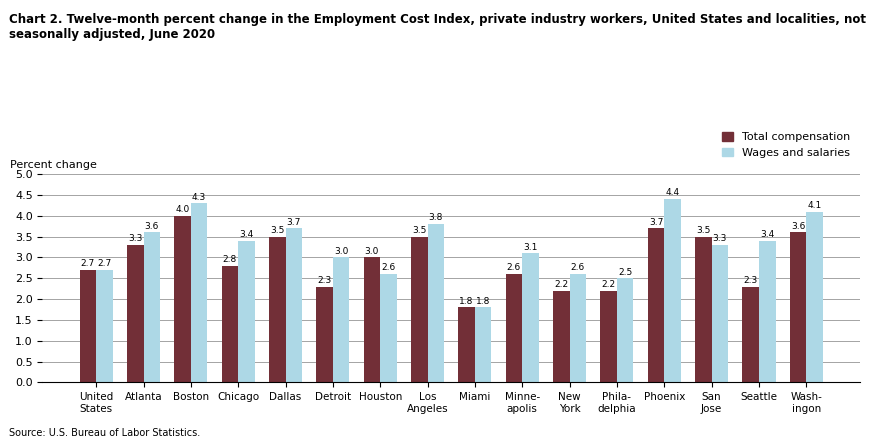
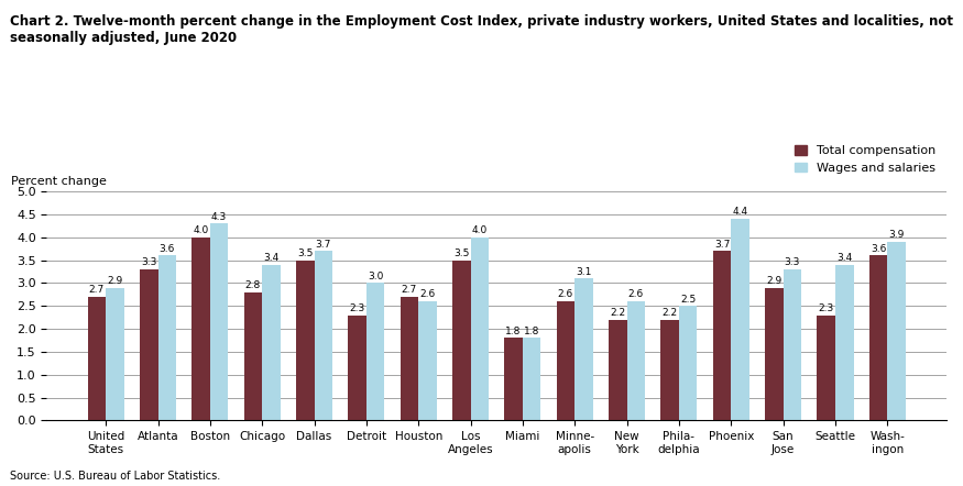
Wages and salaries/United States: 2.7 -> 2.9
Total compensation/Houston: 3.0 -> 2.7
Wages and salaries/Los Angeles: 3.8 -> 4.0
Total compensation/San Jose: 3.5 -> 2.9
Wages and salaries/Wash- ingon: 4.1 -> 3.9
